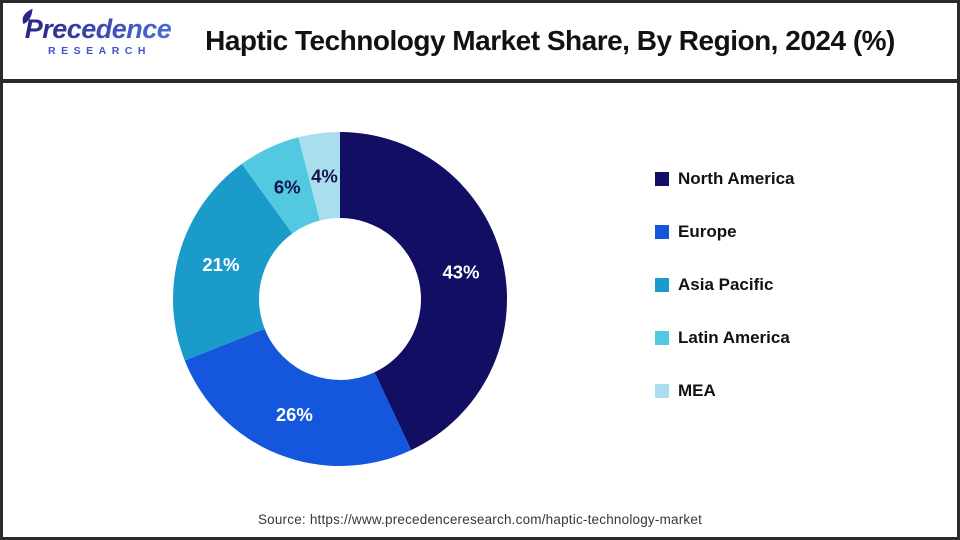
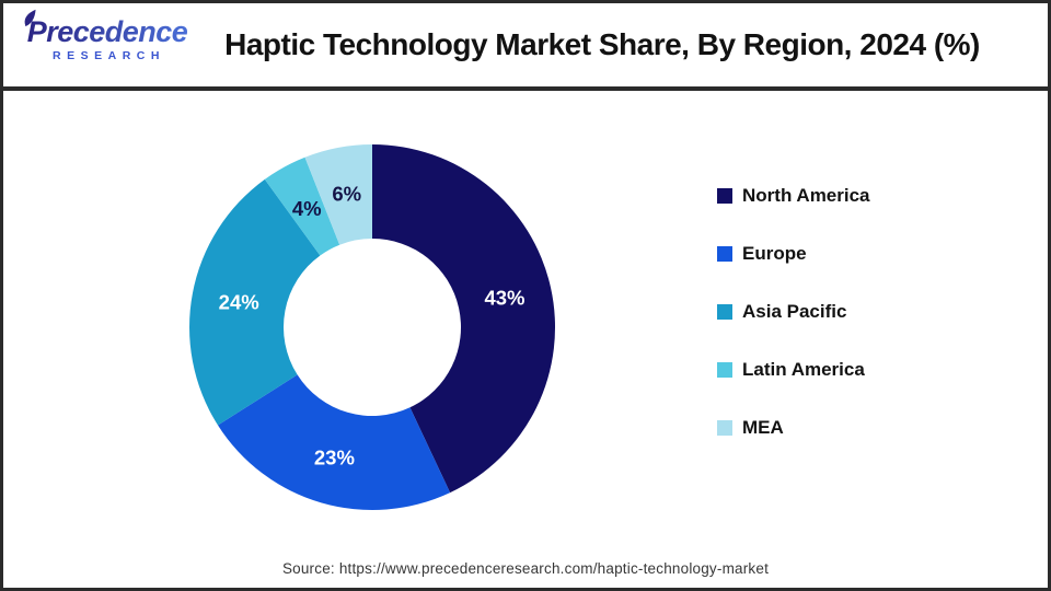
Europe: 26% -> 23%
Asia Pacific: 21% -> 24%
Latin America: 6% -> 4%
MEA: 4% -> 6%
